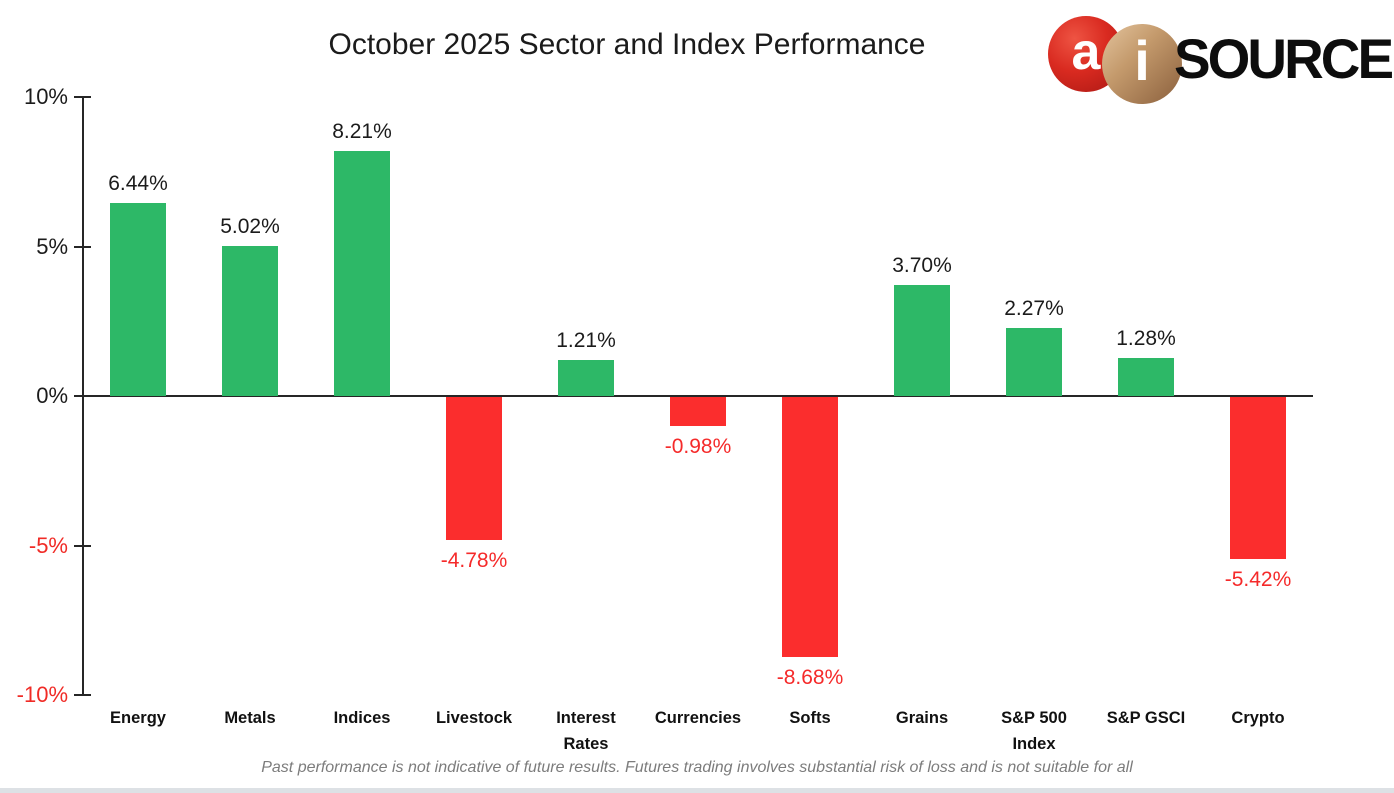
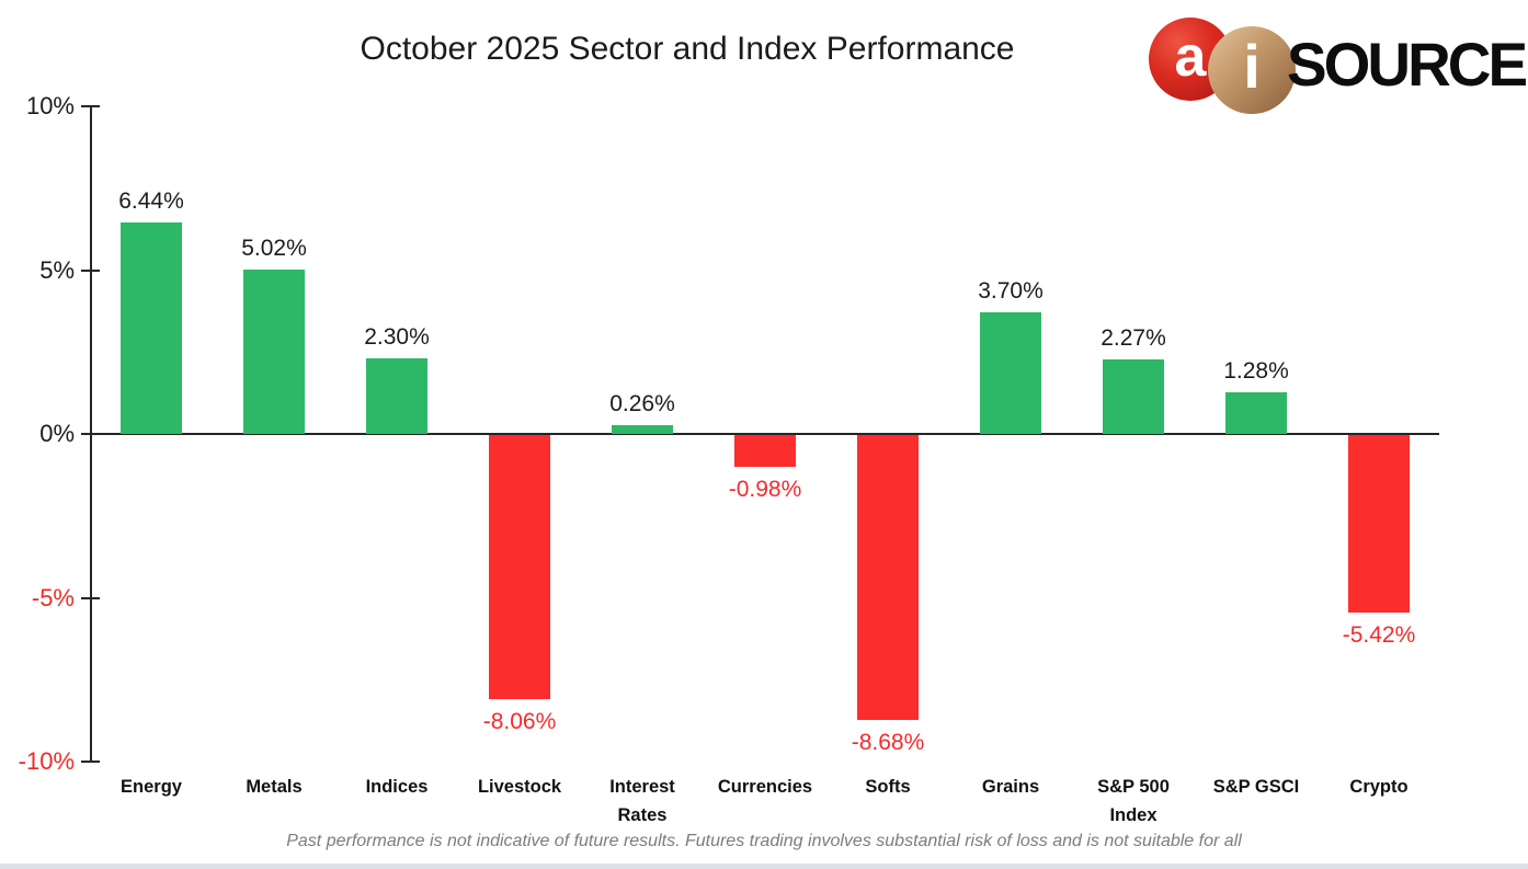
Indices: 8.21% -> 2.30%
Livestock: -4.78% -> -8.06%
Interest Rates: 1.21% -> 0.26%
